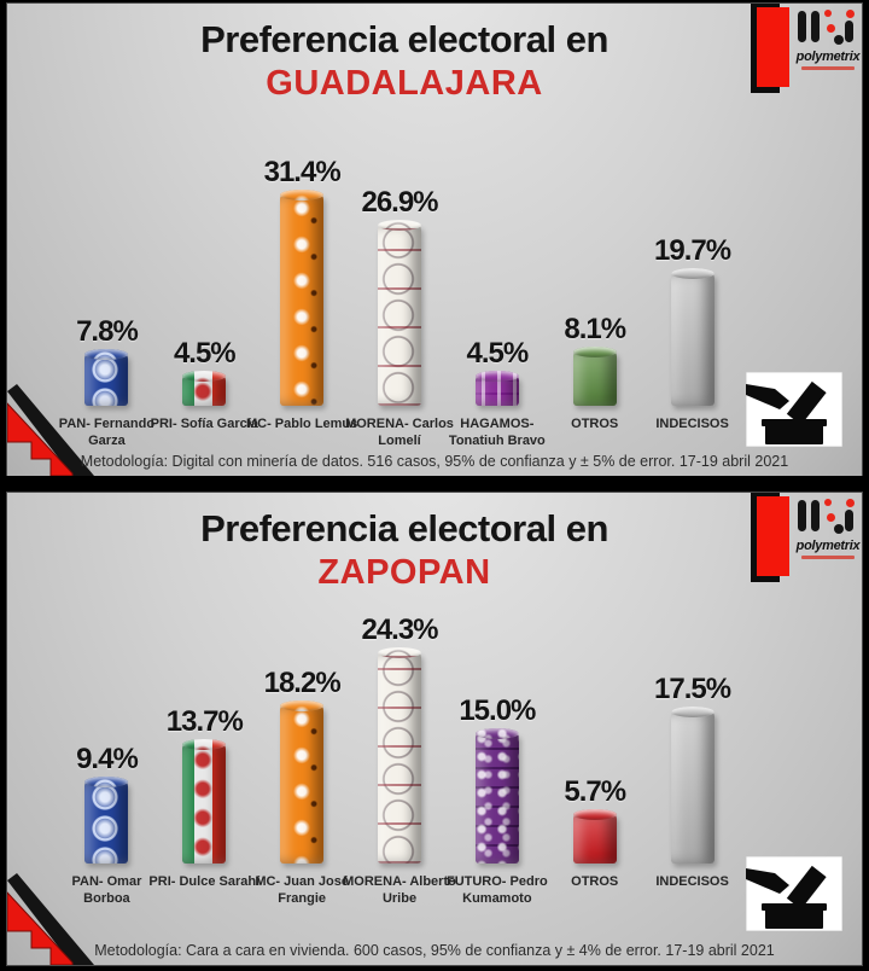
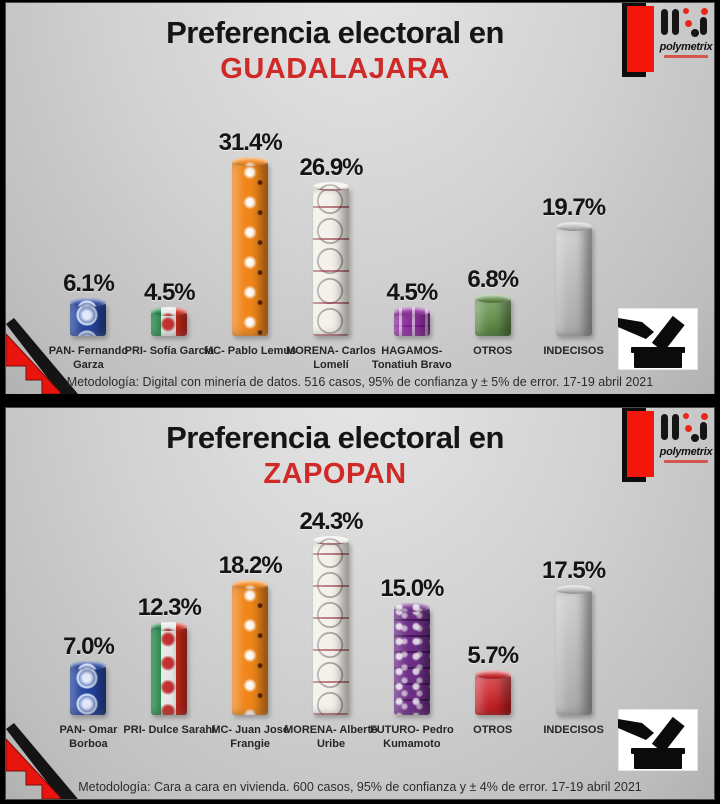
Preferencia electoral en GUADALAJARA/PAN- Fernando Garza: 7.8% -> 6.1%
Preferencia electoral en GUADALAJARA/OTROS: 8.1% -> 6.8%
Preferencia electoral en ZAPOPAN/PAN- Omar Borboa: 9.4% -> 7.0%
Preferencia electoral en ZAPOPAN/PRI- Dulce Sarahí: 13.7% -> 12.3%
